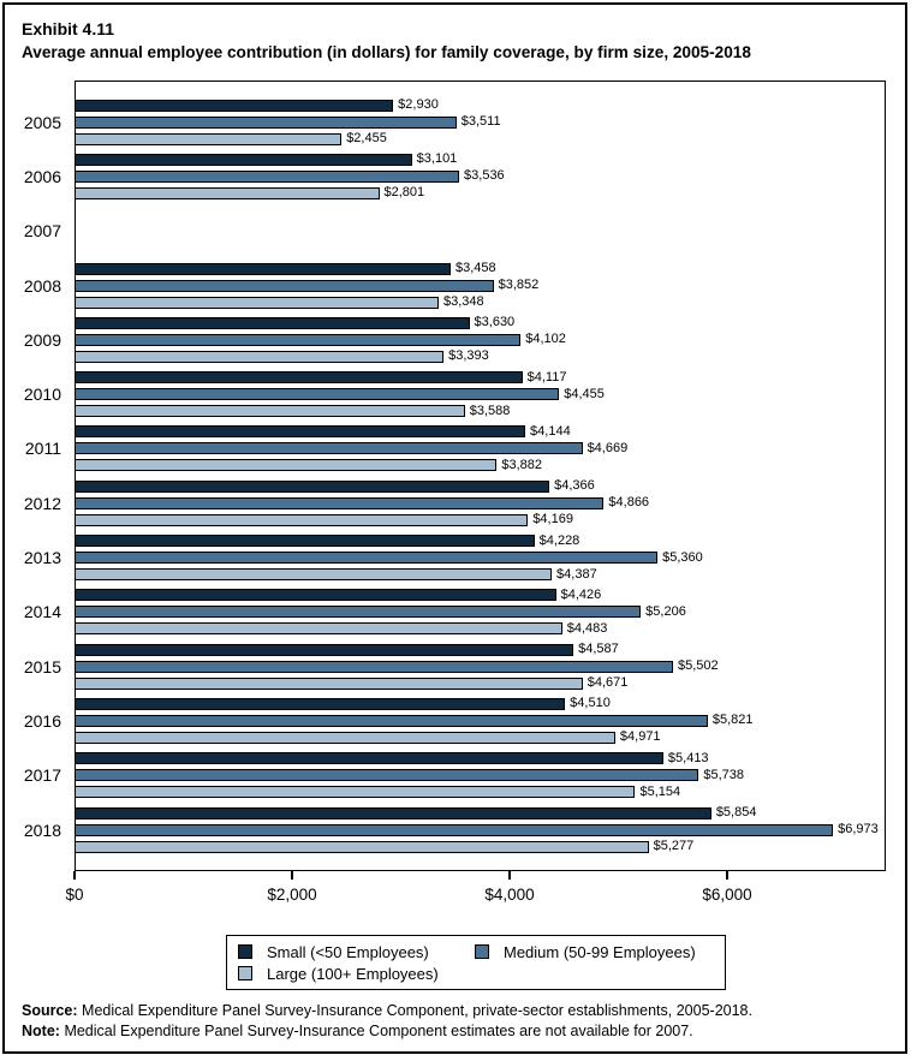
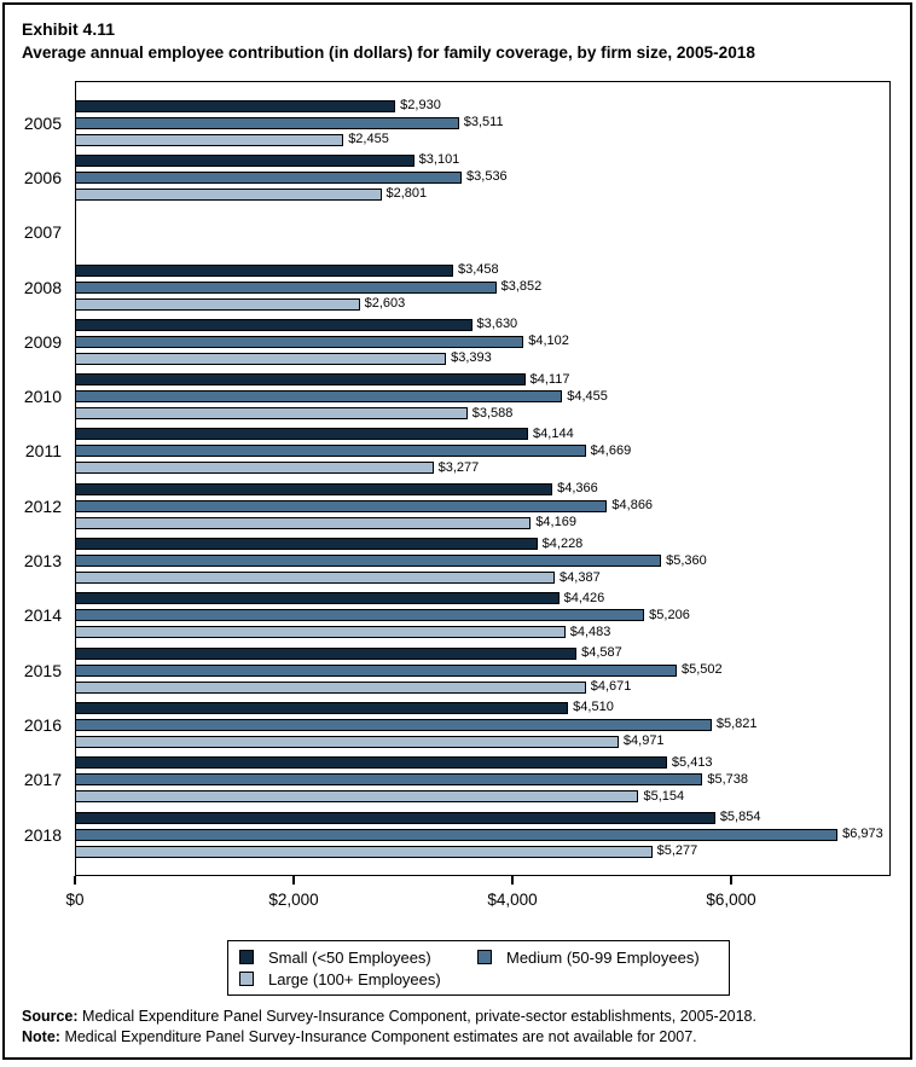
Large (100+ Employees)/2008: $3,348 -> $2,603
Large (100+ Employees)/2011: $3,882 -> $3,277
